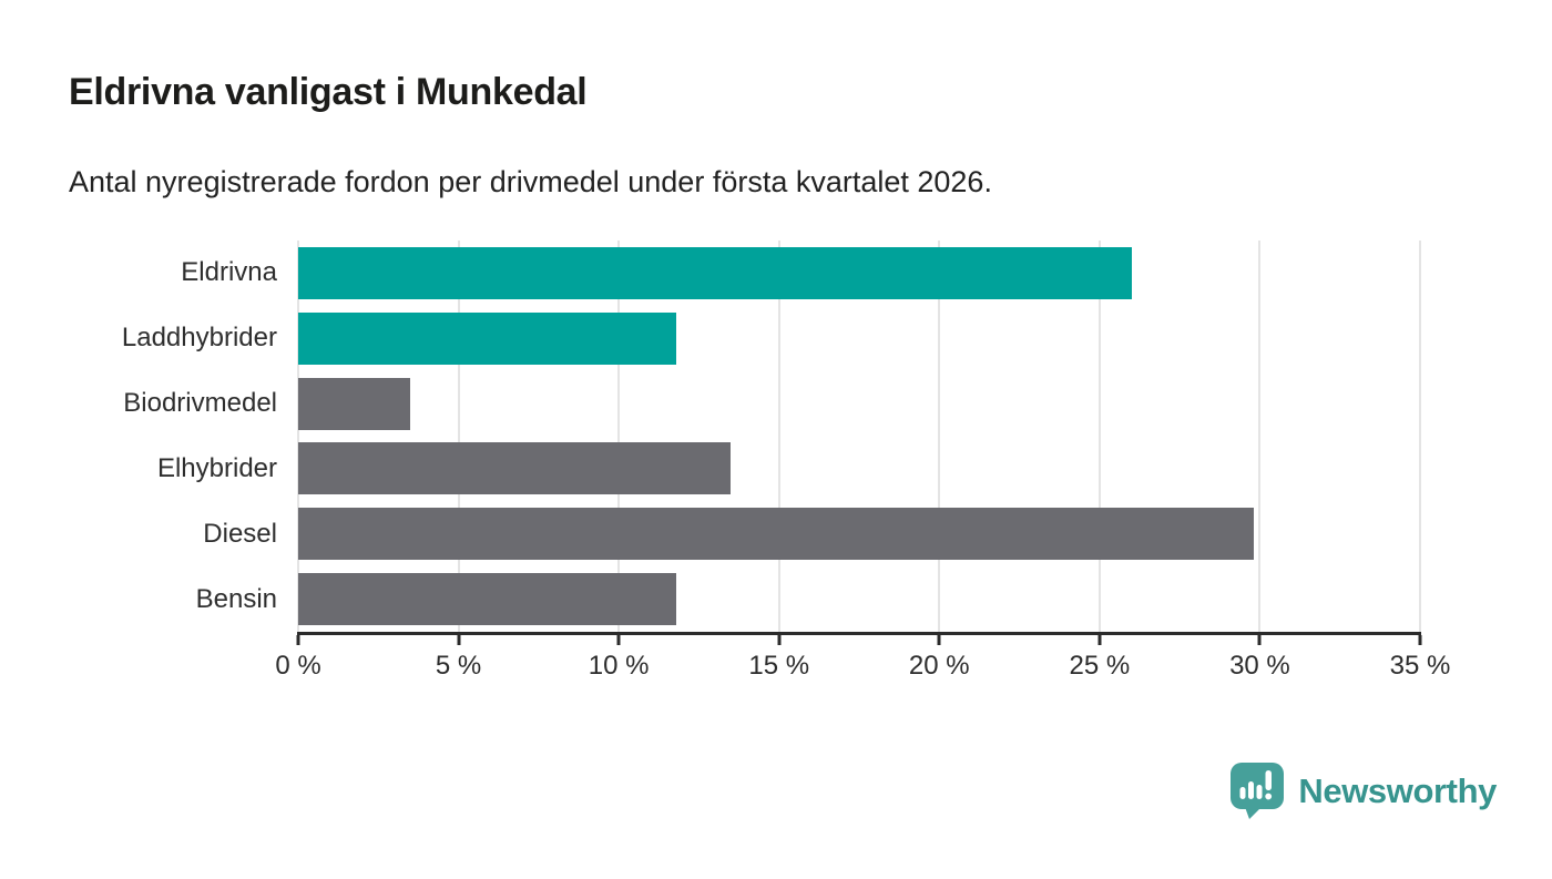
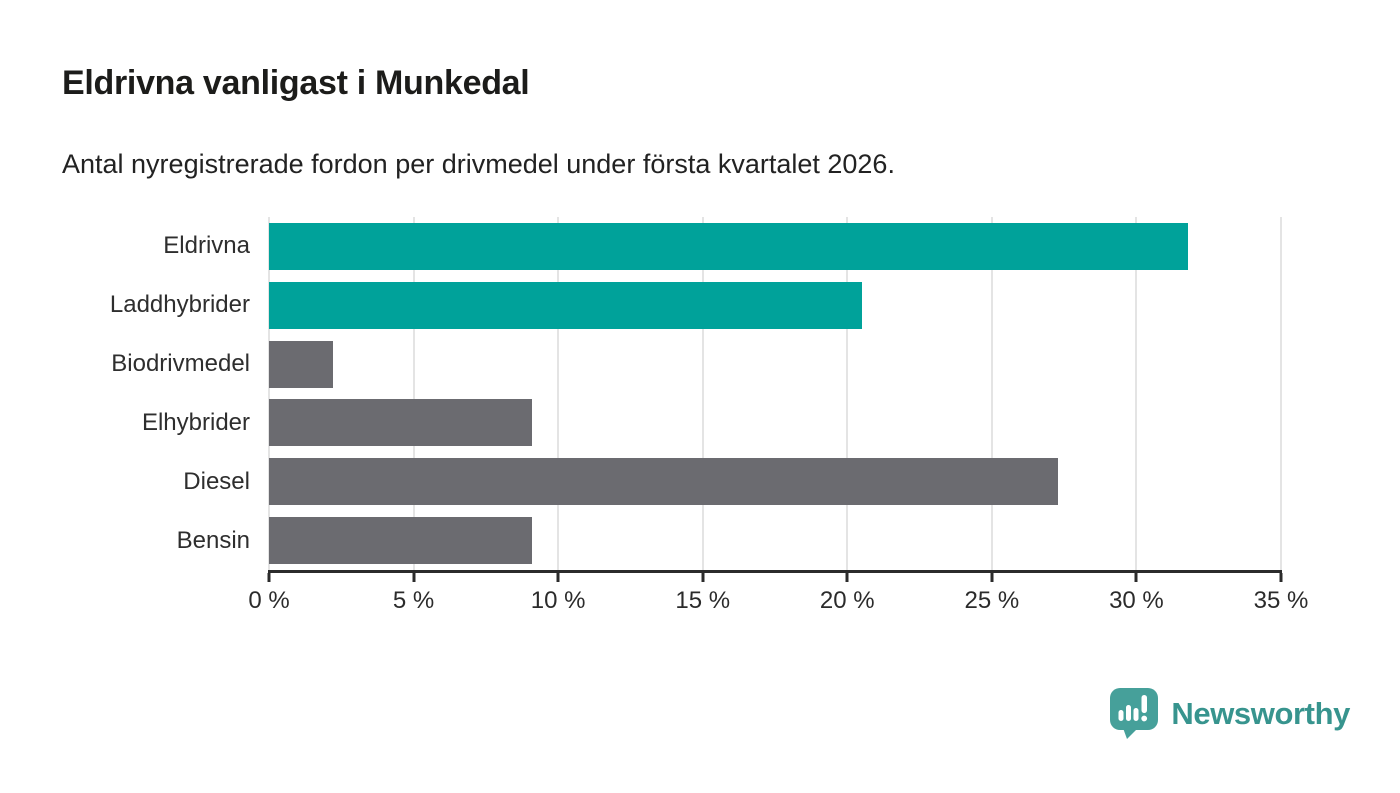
Eldrivna: 26.0% -> 31.8%
Laddhybrider: 11.8% -> 20.5%
Biodrivmedel: 3.5% -> 2.2%
Elhybrider: 13.5% -> 9.1%
Diesel: 29.8% -> 27.3%
Bensin: 11.8% -> 9.1%
